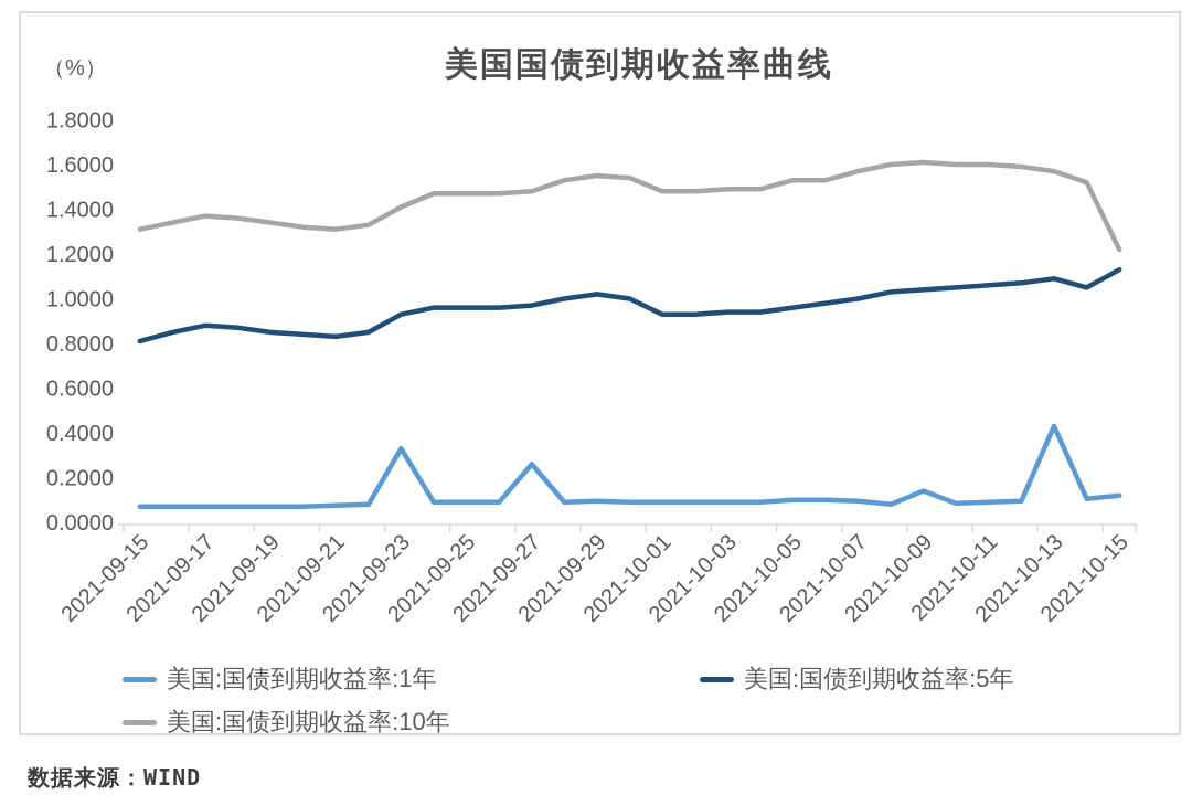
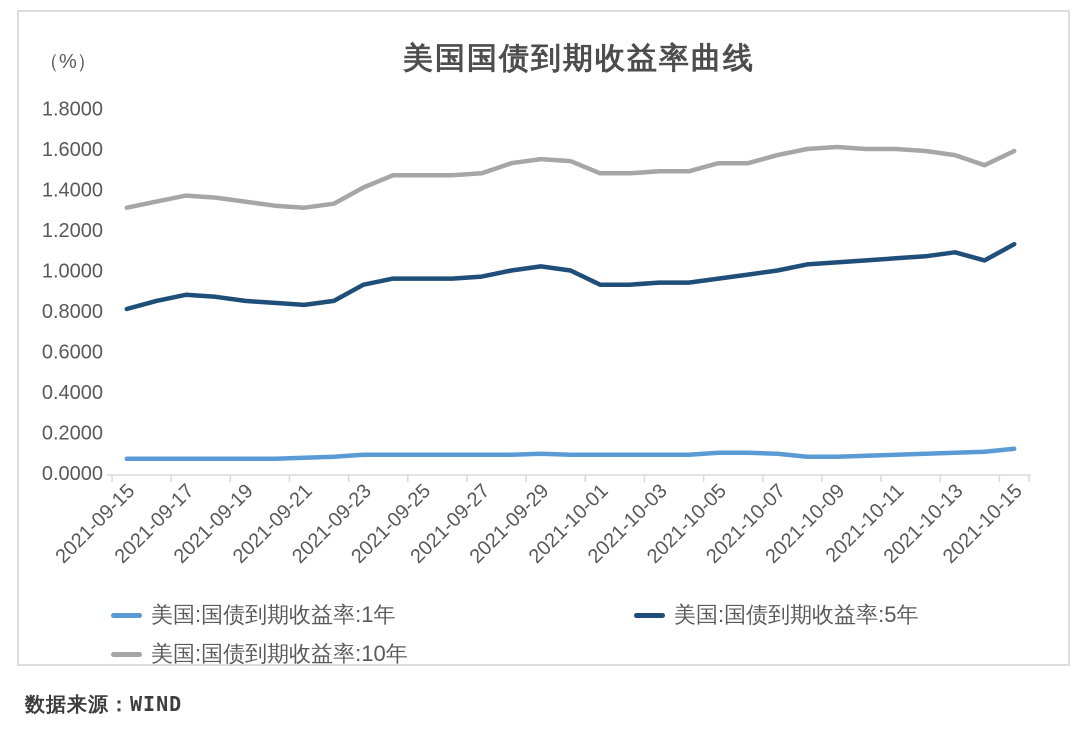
美国:国债到期收益率:1年/2021-09-23: 0.33 -> 0.09
美国:国债到期收益率:1年/2021-09-27: 0.26 -> 0.09
美国:国债到期收益率:1年/2021-10-09: 0.14 -> 0.08
美国:国债到期收益率:1年/2021-10-13: 0.43 -> 0.10
美国:国债到期收益率:10年/2021-10-15: 1.22 -> 1.59
